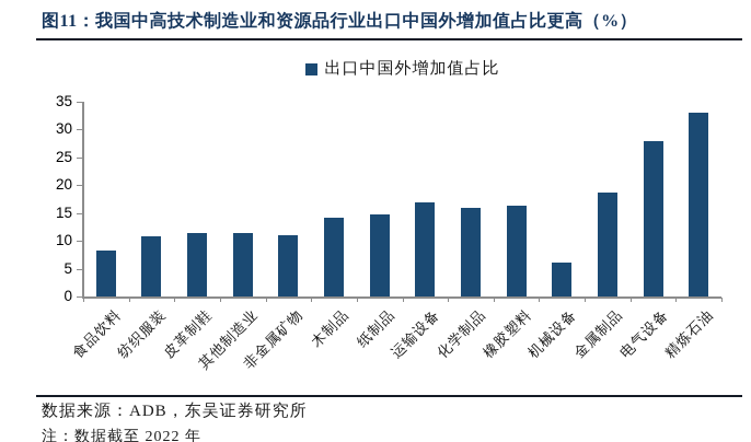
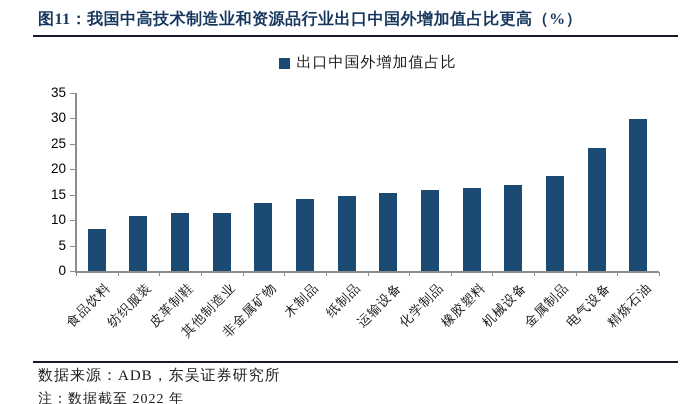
非金属矿物: 11 -> 13
运输设备: 17 -> 15
机械设备: 6 -> 17
电气设备: 28 -> 24
精炼石油: 33 -> 30
